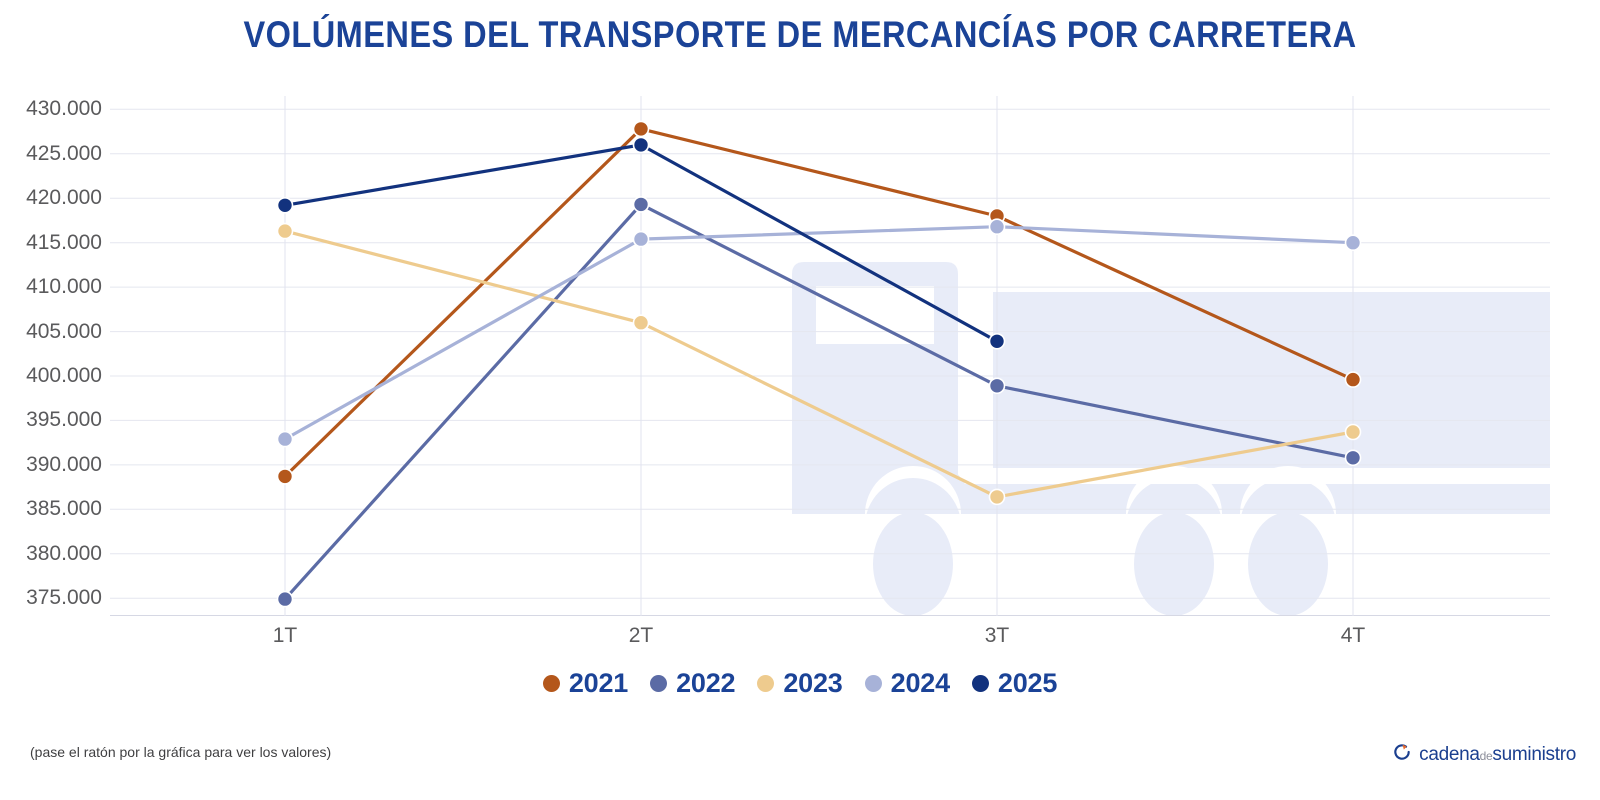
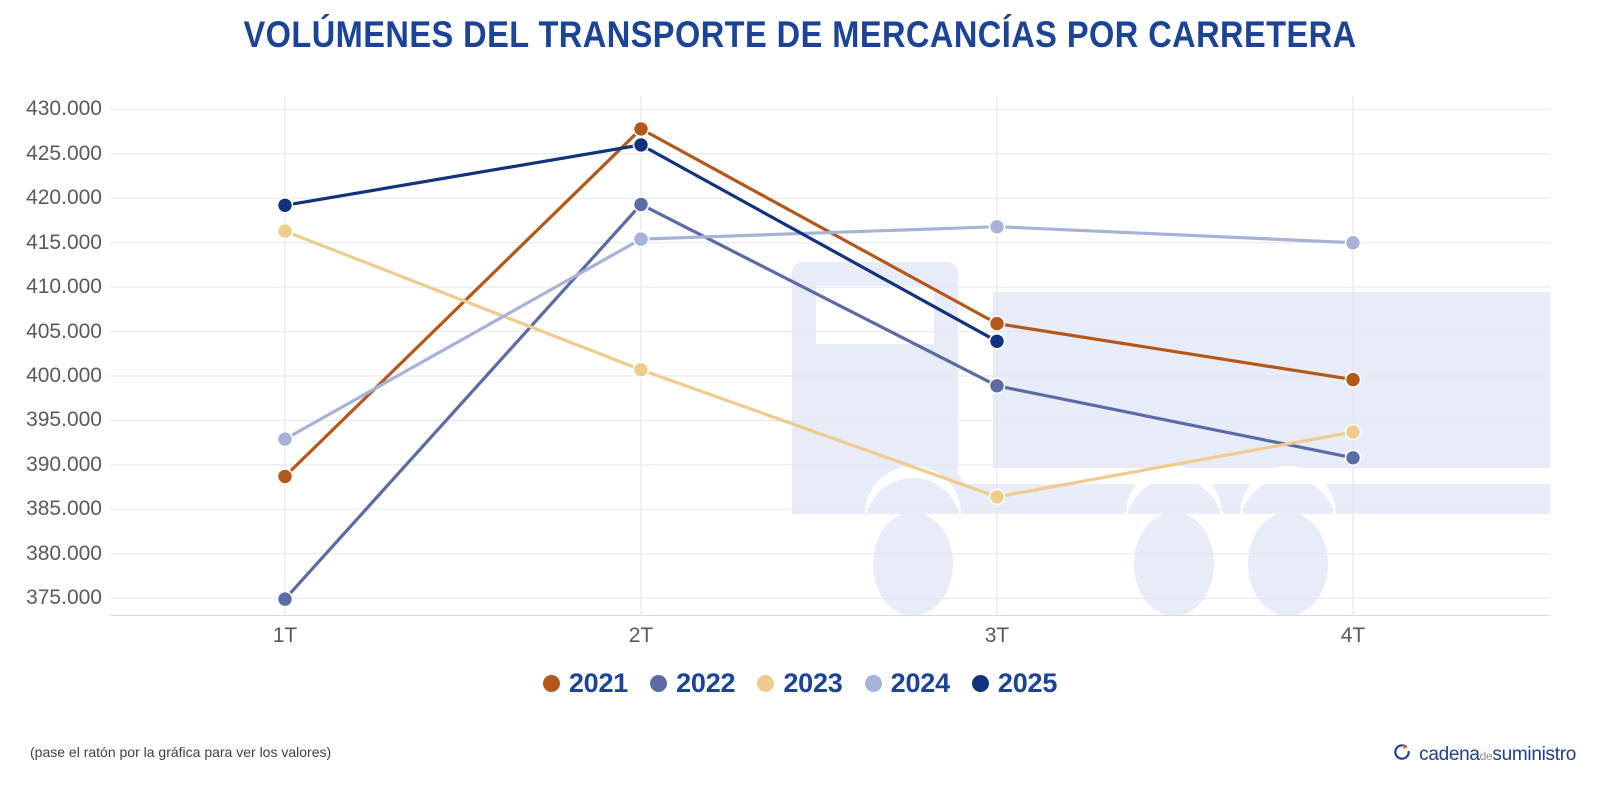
2023/2T: 406000 -> 401000
2021/3T: 418000 -> 406000
